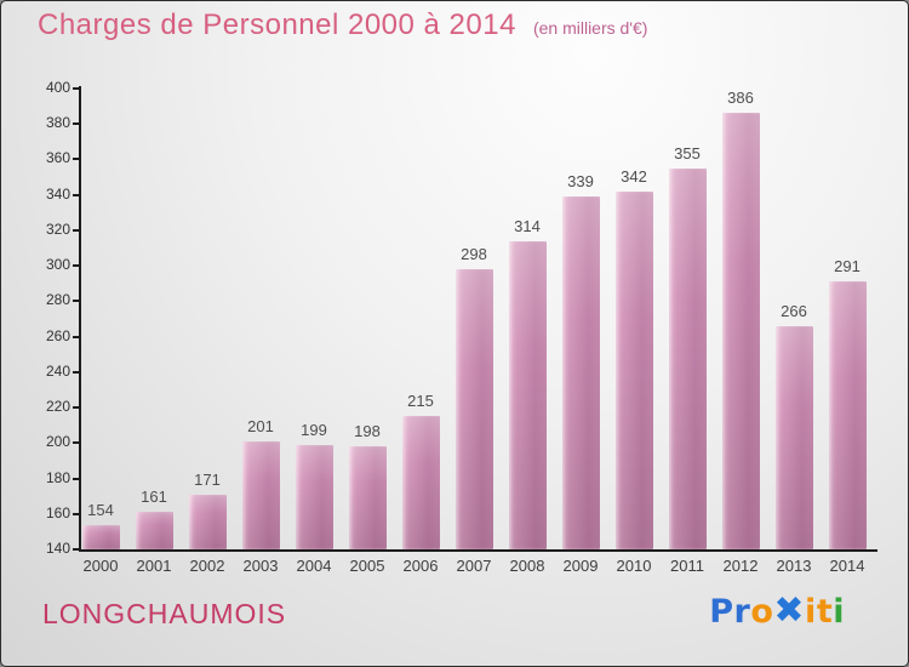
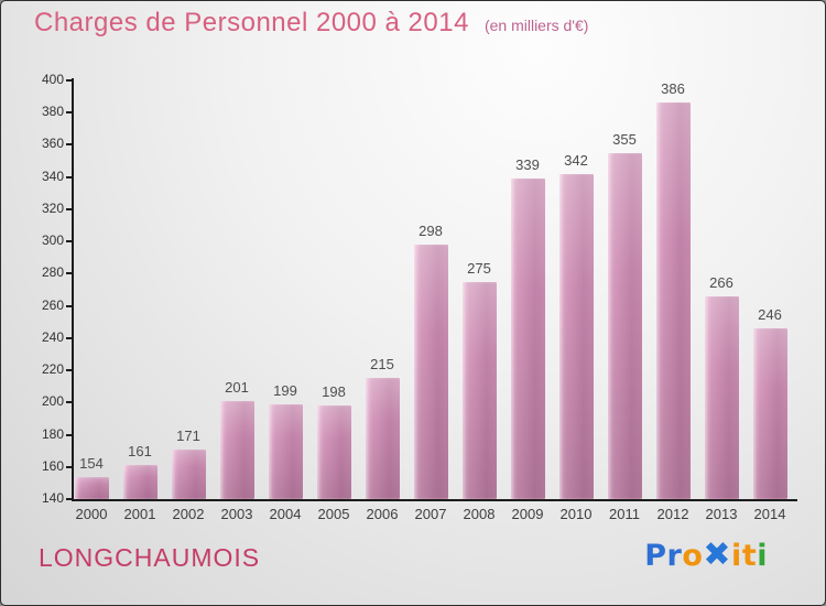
2008: 314 -> 275
2014: 291 -> 246
